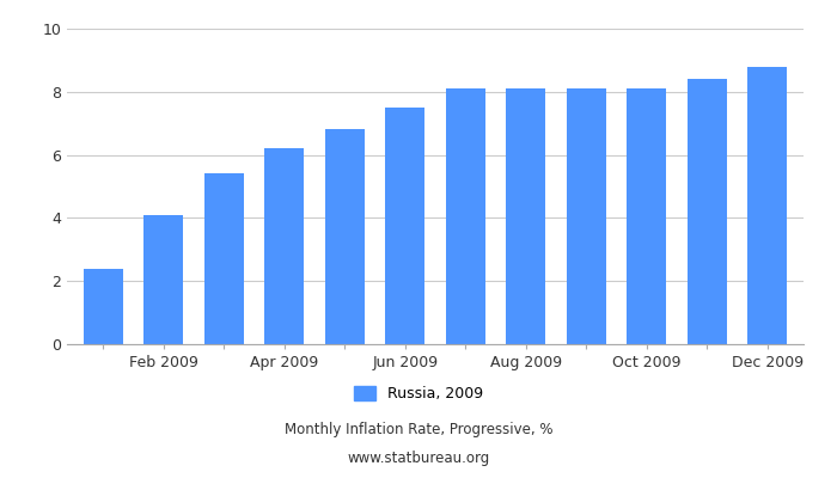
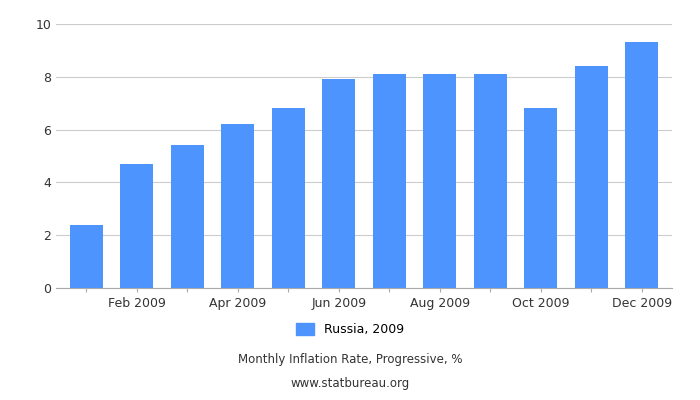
Feb 2009: 4.1 -> 4.7
Jun 2009: 7.5 -> 7.9
Oct 2009: 8.1 -> 6.8
Dec 2009: 8.8 -> 9.3
